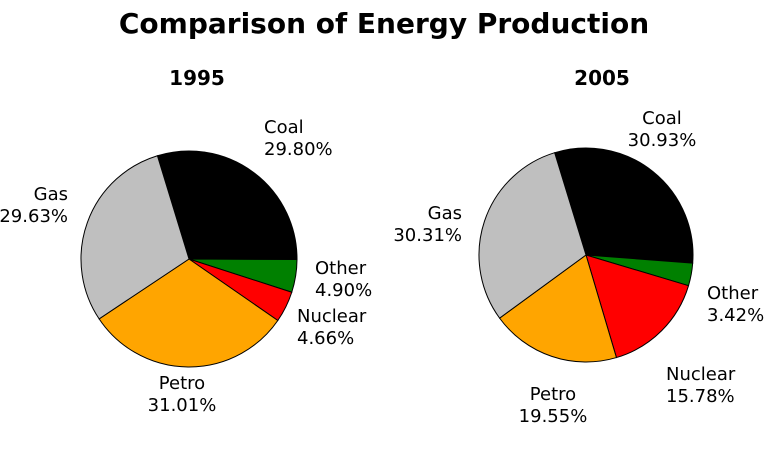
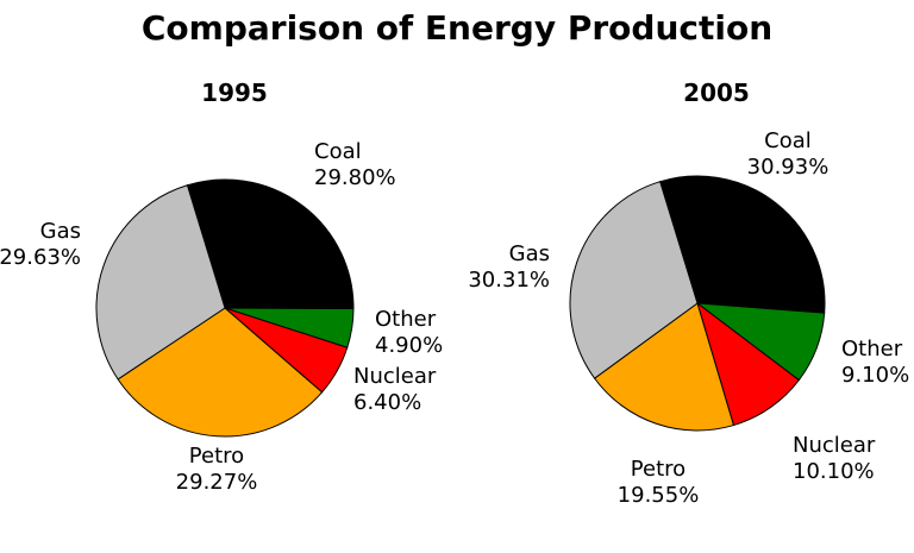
1995/Nuclear: 4.66% -> 6.40%
1995/Petro: 31.01% -> 29.27%
2005/Other: 3.42% -> 9.10%
2005/Nuclear: 15.78% -> 10.10%
